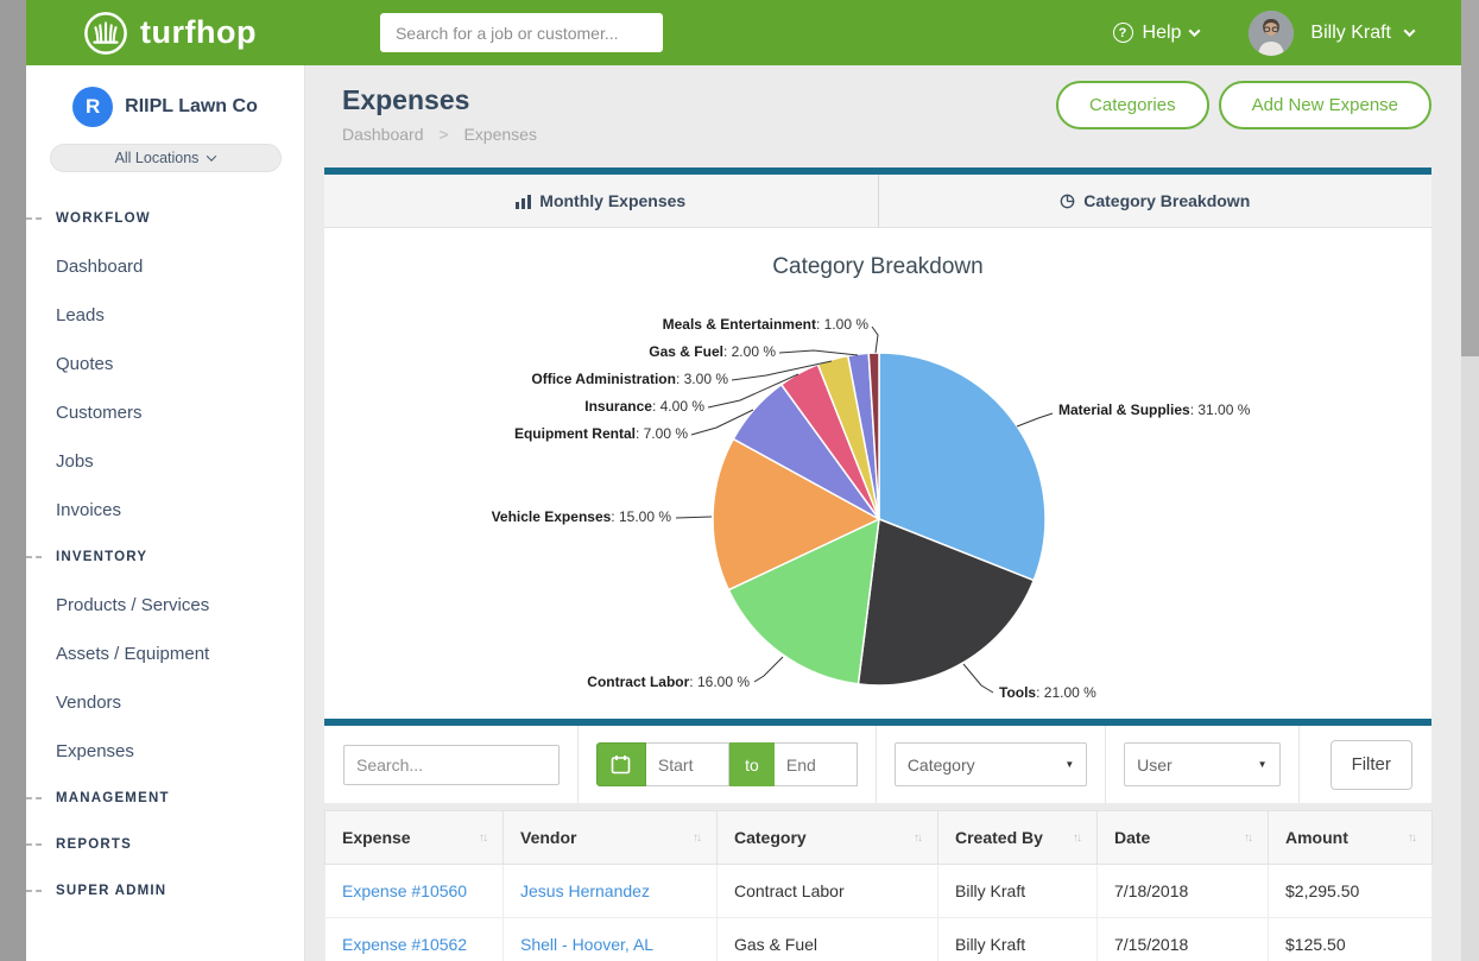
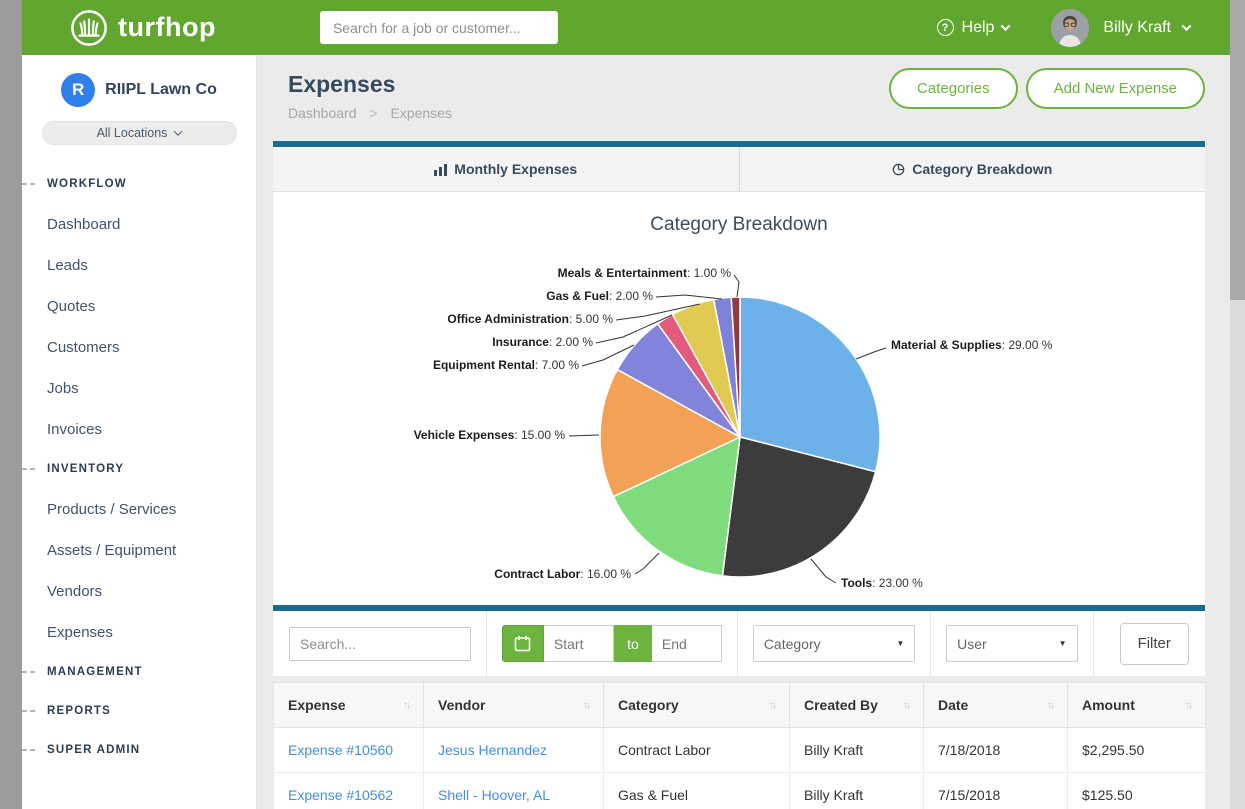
Material & Supplies: 31.00 -> 29.00
Tools: 21.00 -> 23.00
Insurance: 4.00 -> 2.00
Office Administration: 3.00 -> 5.00
